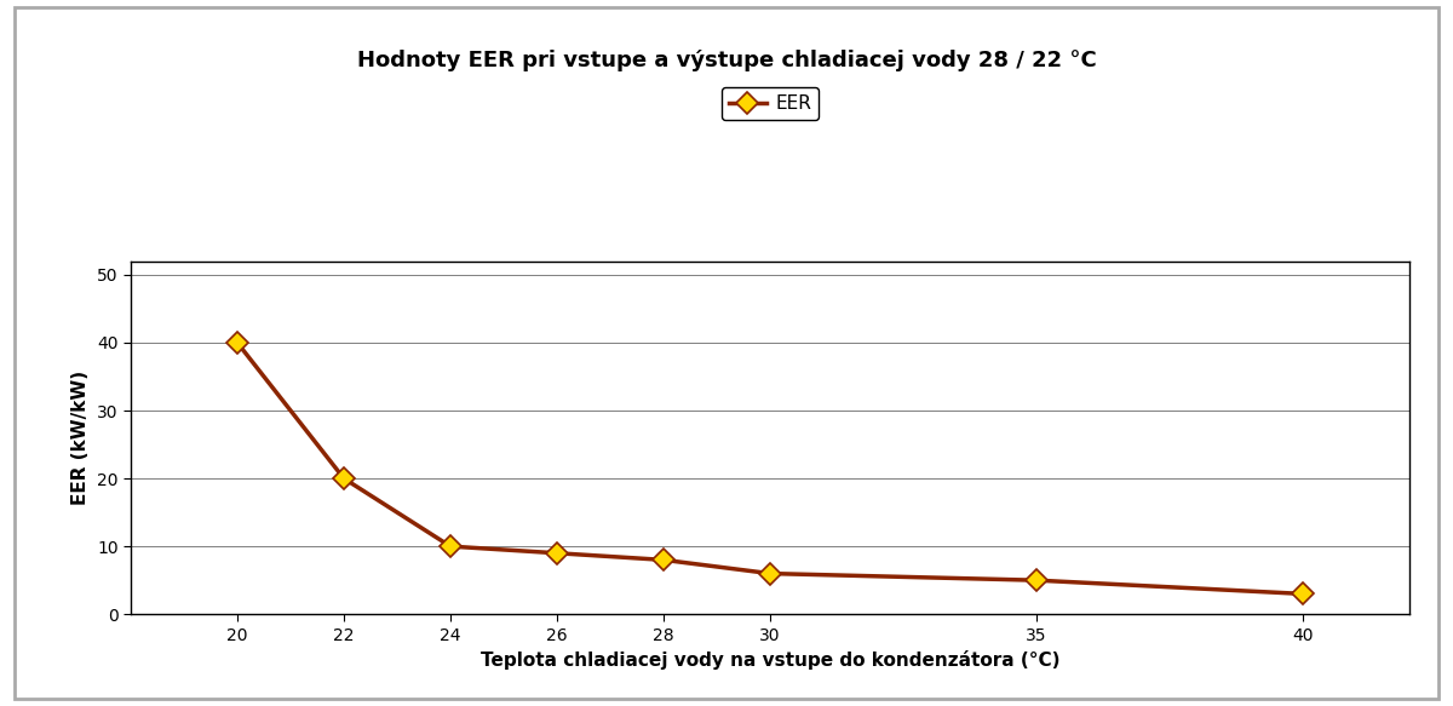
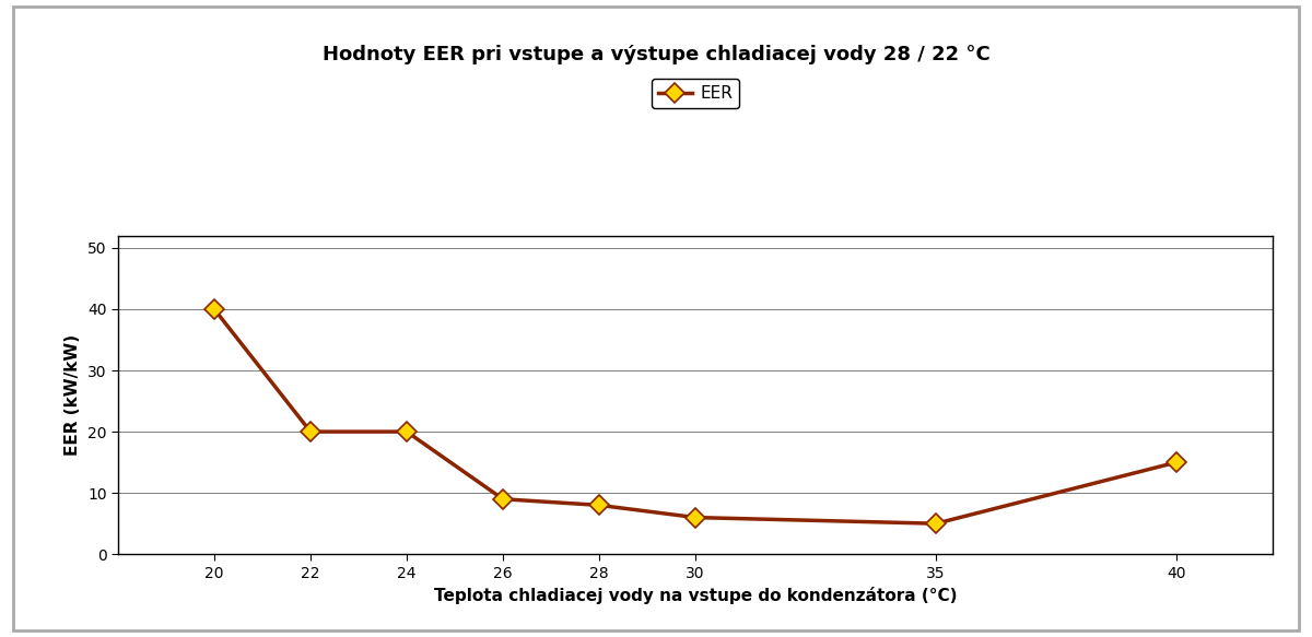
24: 10 -> 20
40: 3 -> 15
